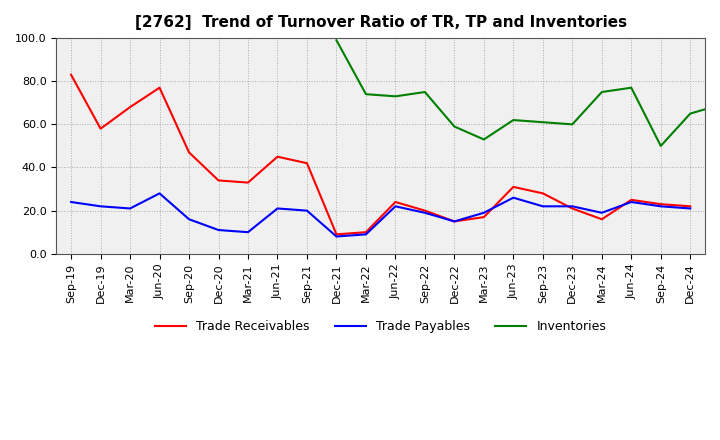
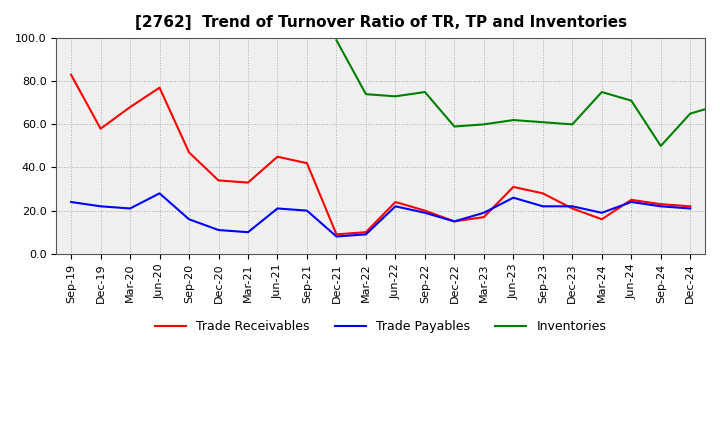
Inventories/Mar-23: 53 -> 60
Inventories/Jun-24: 77 -> 71
